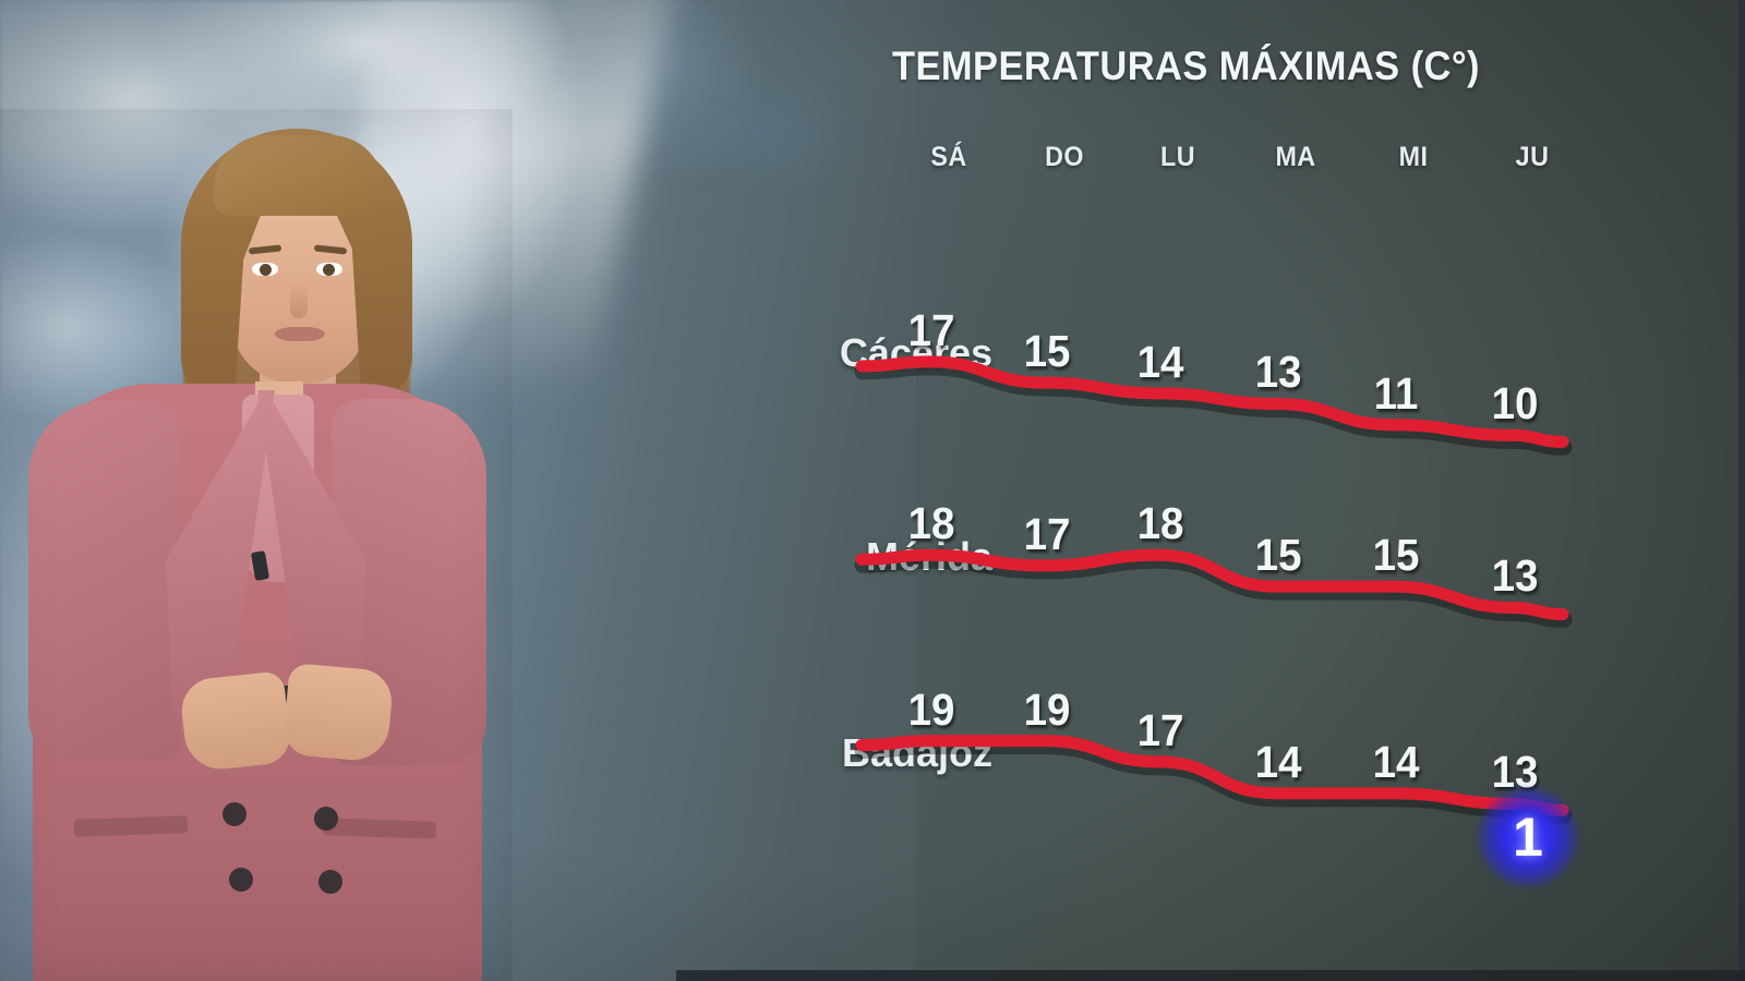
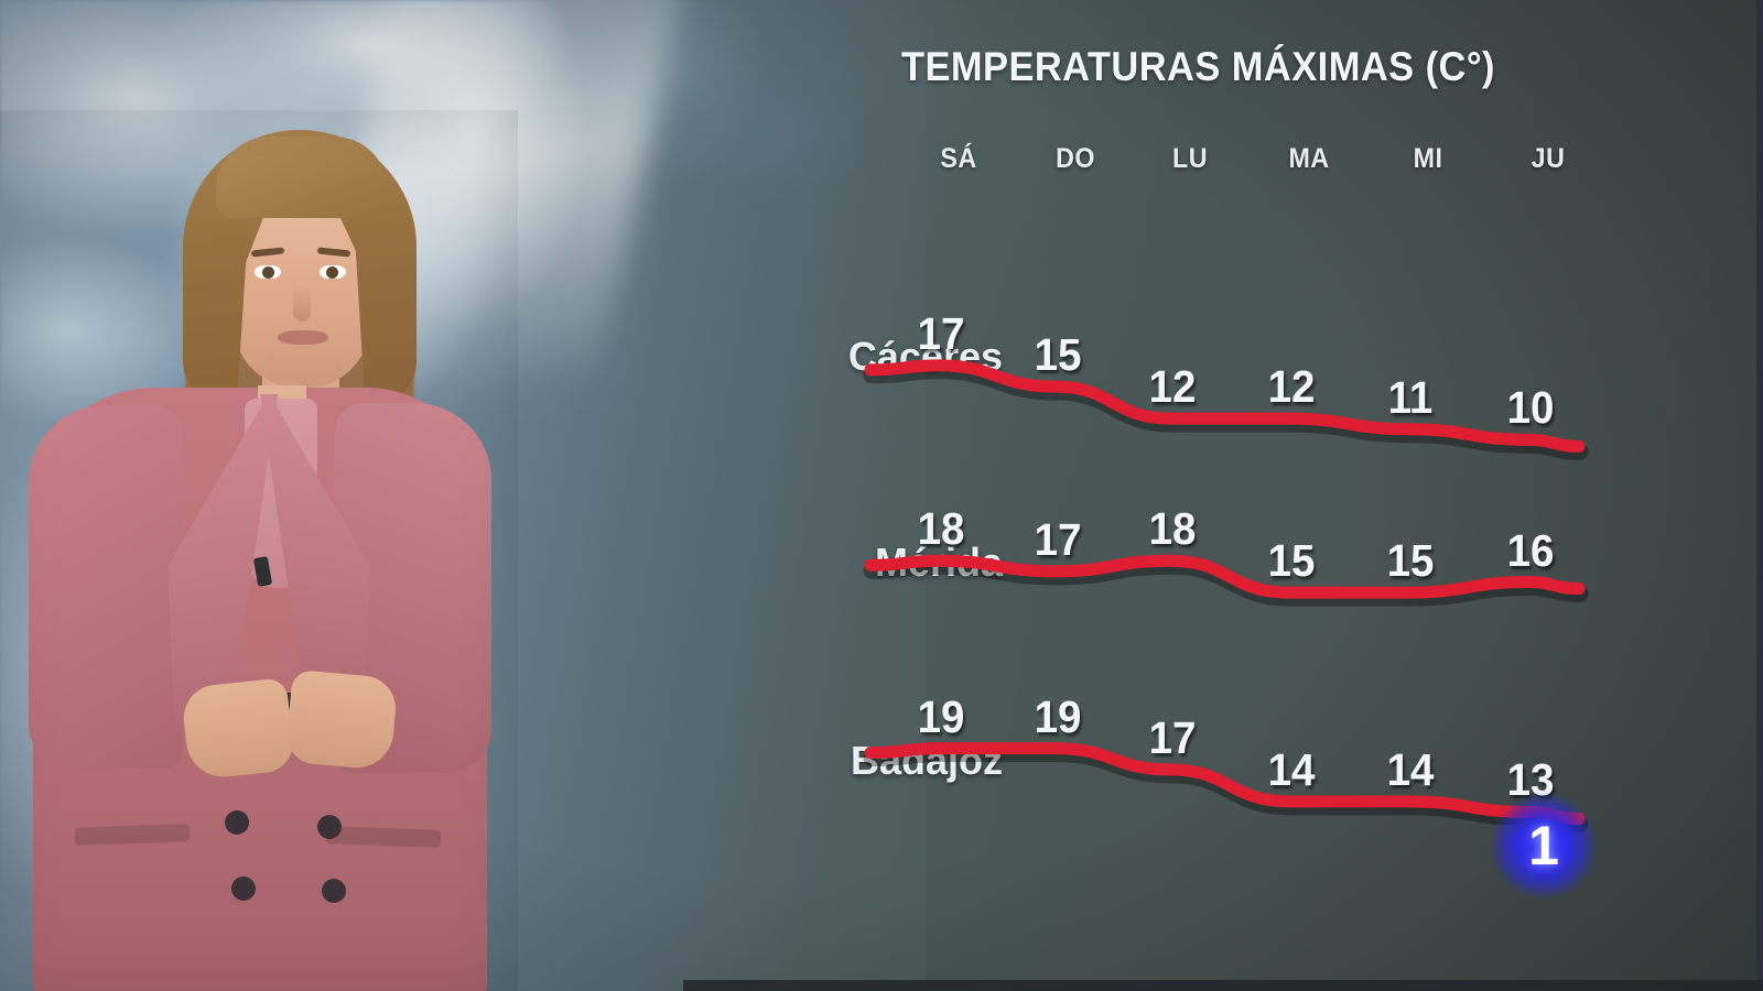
Cáceres/LU: 14 -> 12
Cáceres/MA: 13 -> 12
Mérida/JU: 13 -> 16
